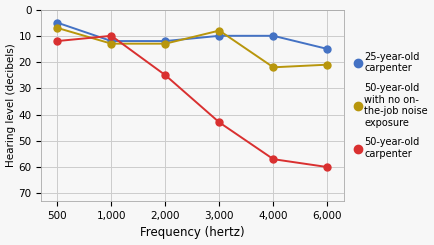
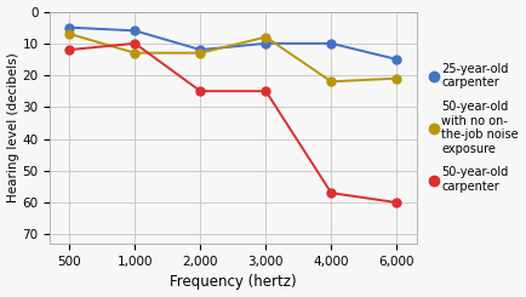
25-year-old carpenter/1,000: 12 -> 6
50-year-old carpenter/3,000: 43 -> 25
